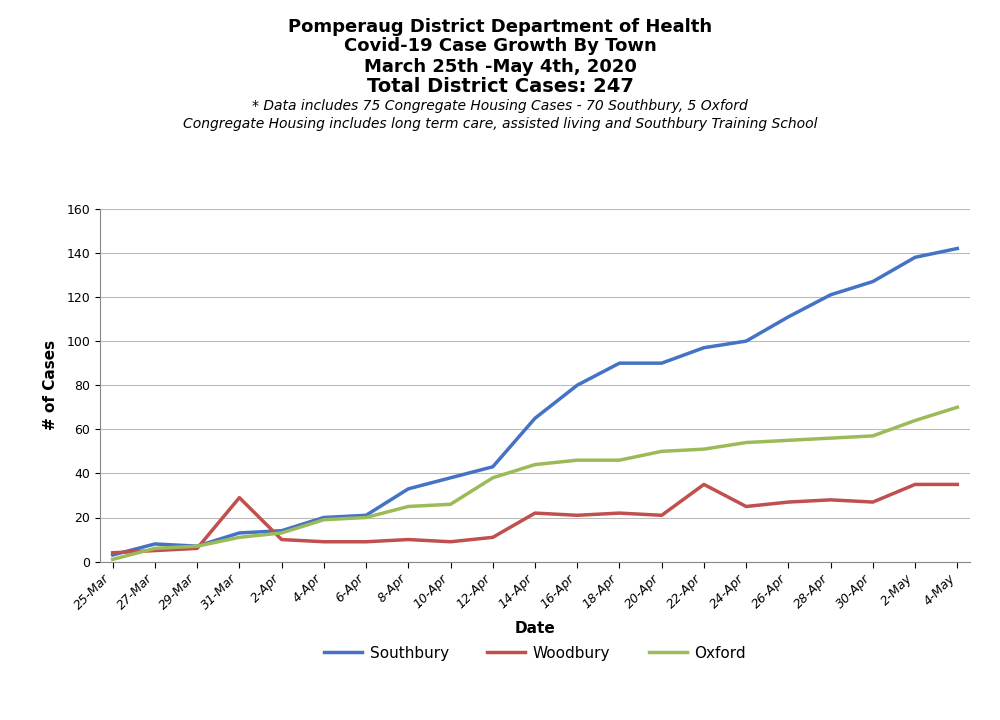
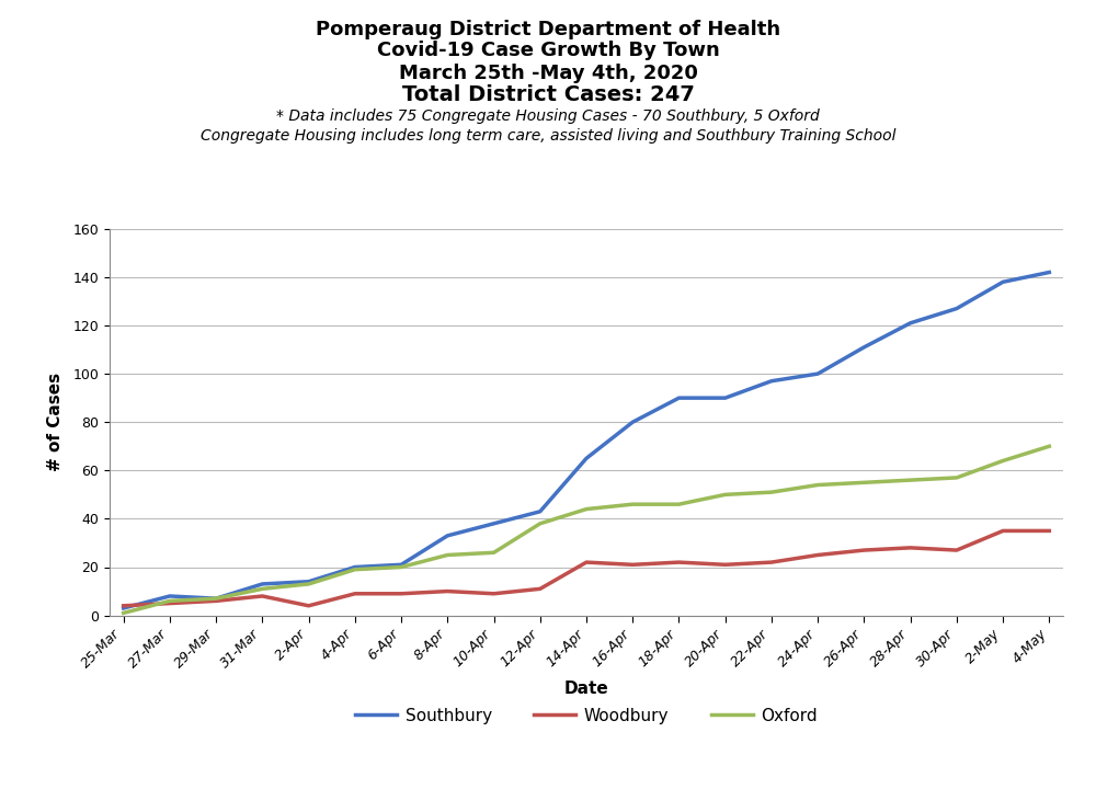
Woodbury/31-Mar: 29 -> 8
Woodbury/2-Apr: 10 -> 4
Woodbury/22-Apr: 35 -> 22
